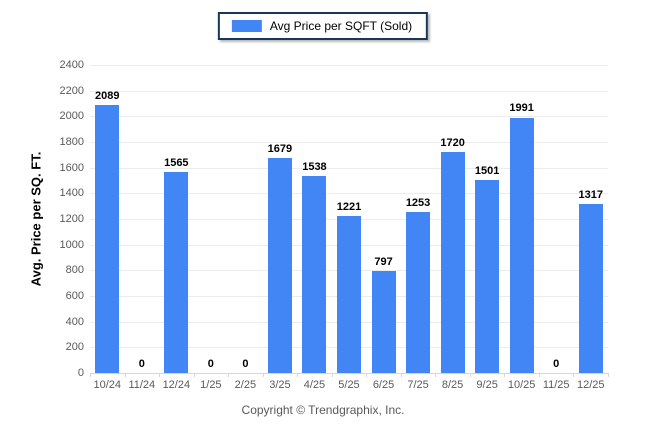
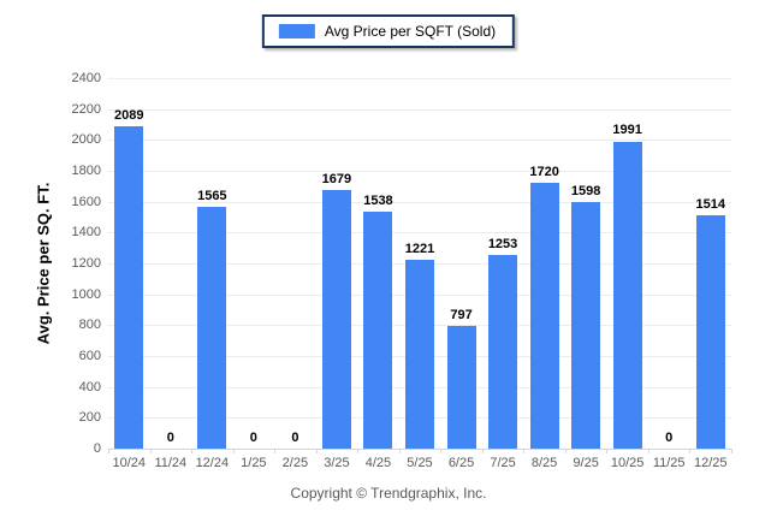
9/25: 1501 -> 1598
12/25: 1317 -> 1514
